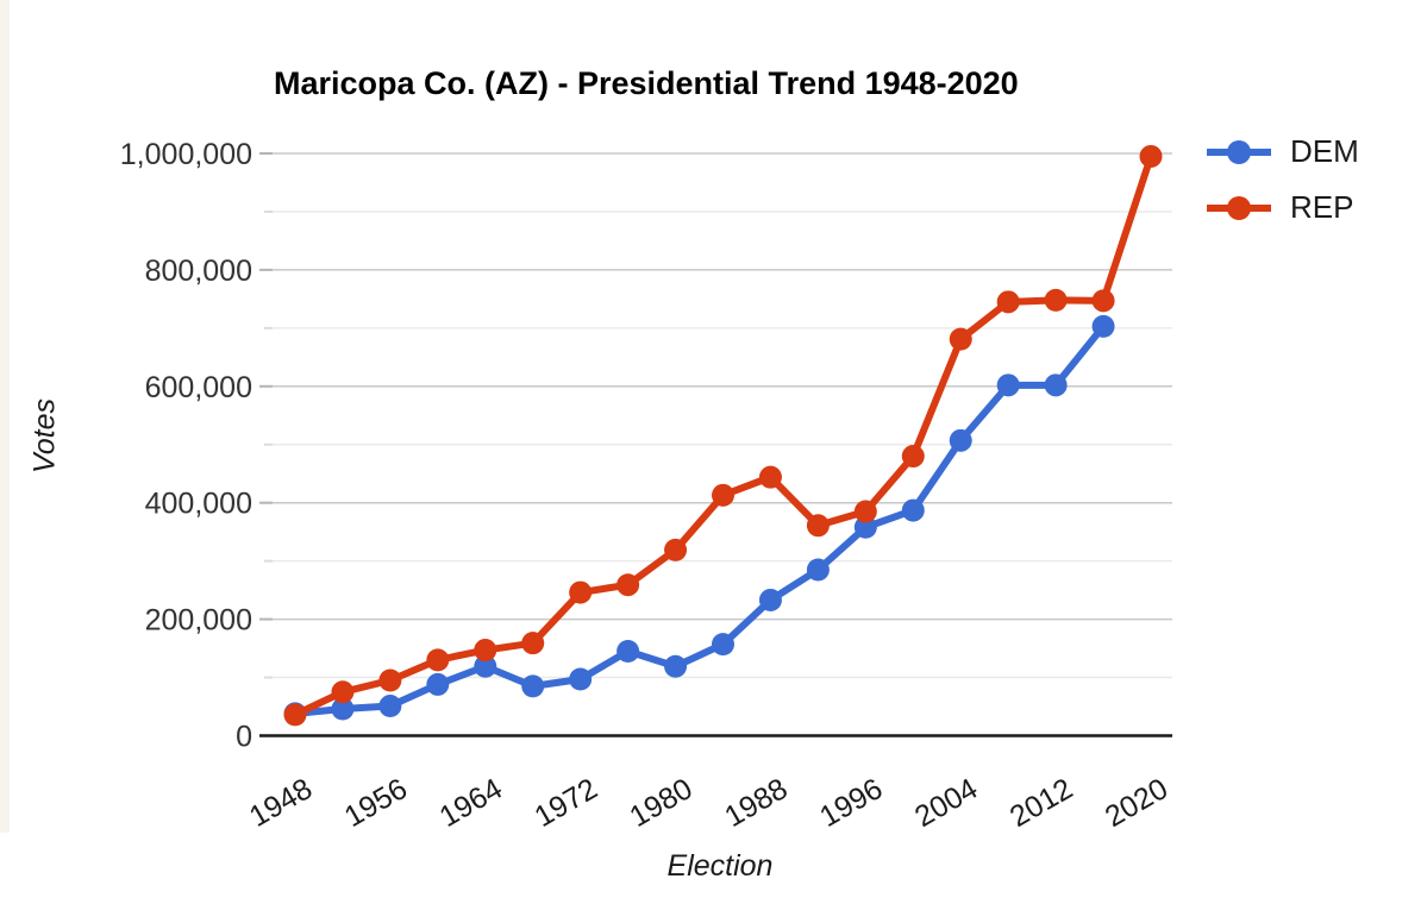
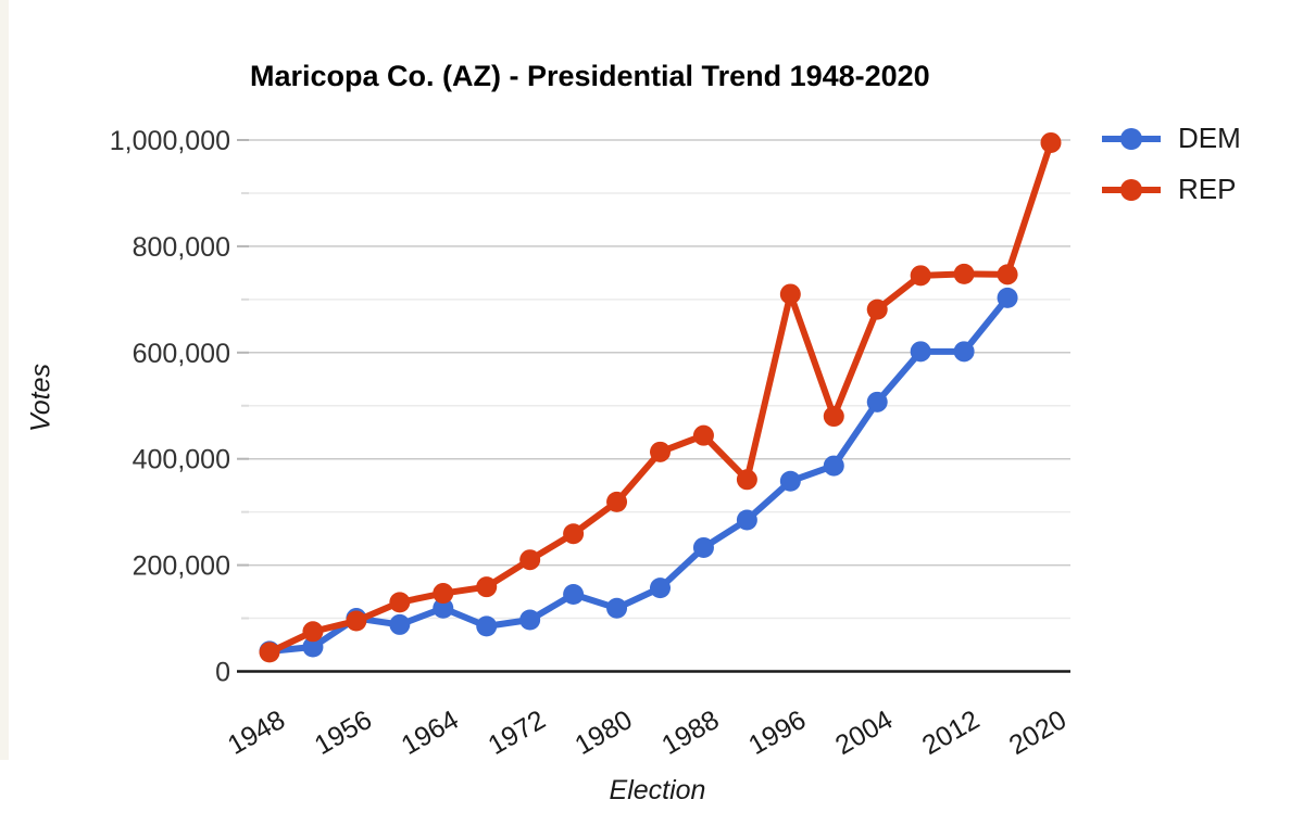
DEM/1956: 50000 -> 100000
REP/1972: 250000 -> 210000
REP/1996: 380000 -> 710000
